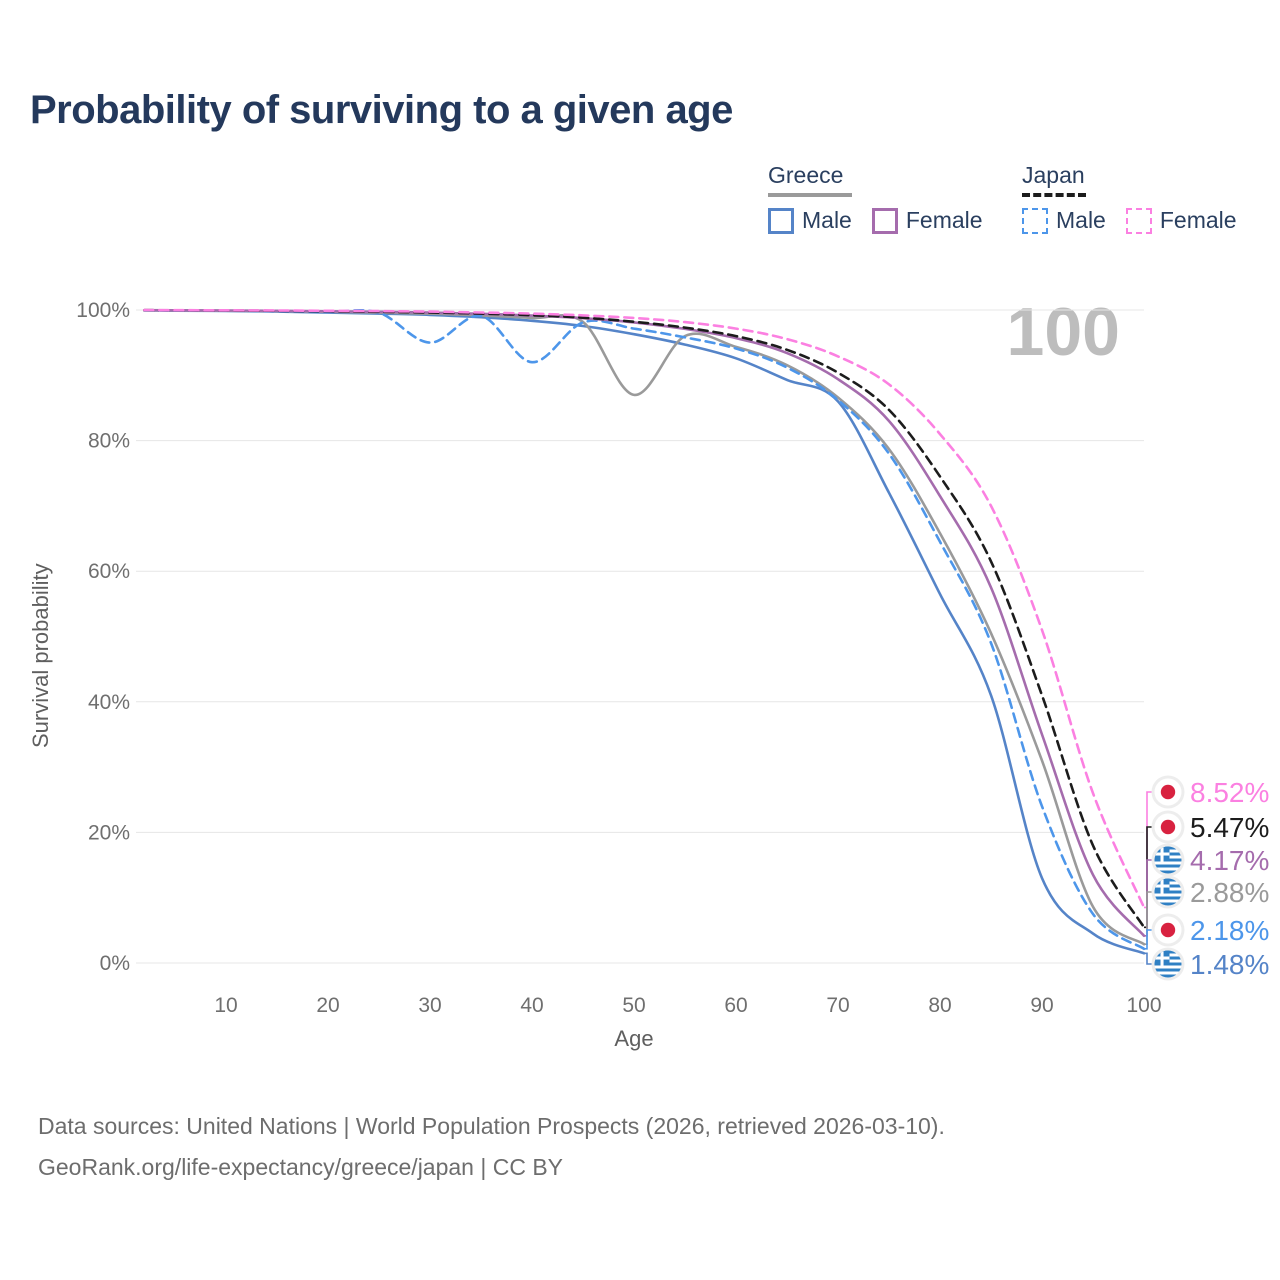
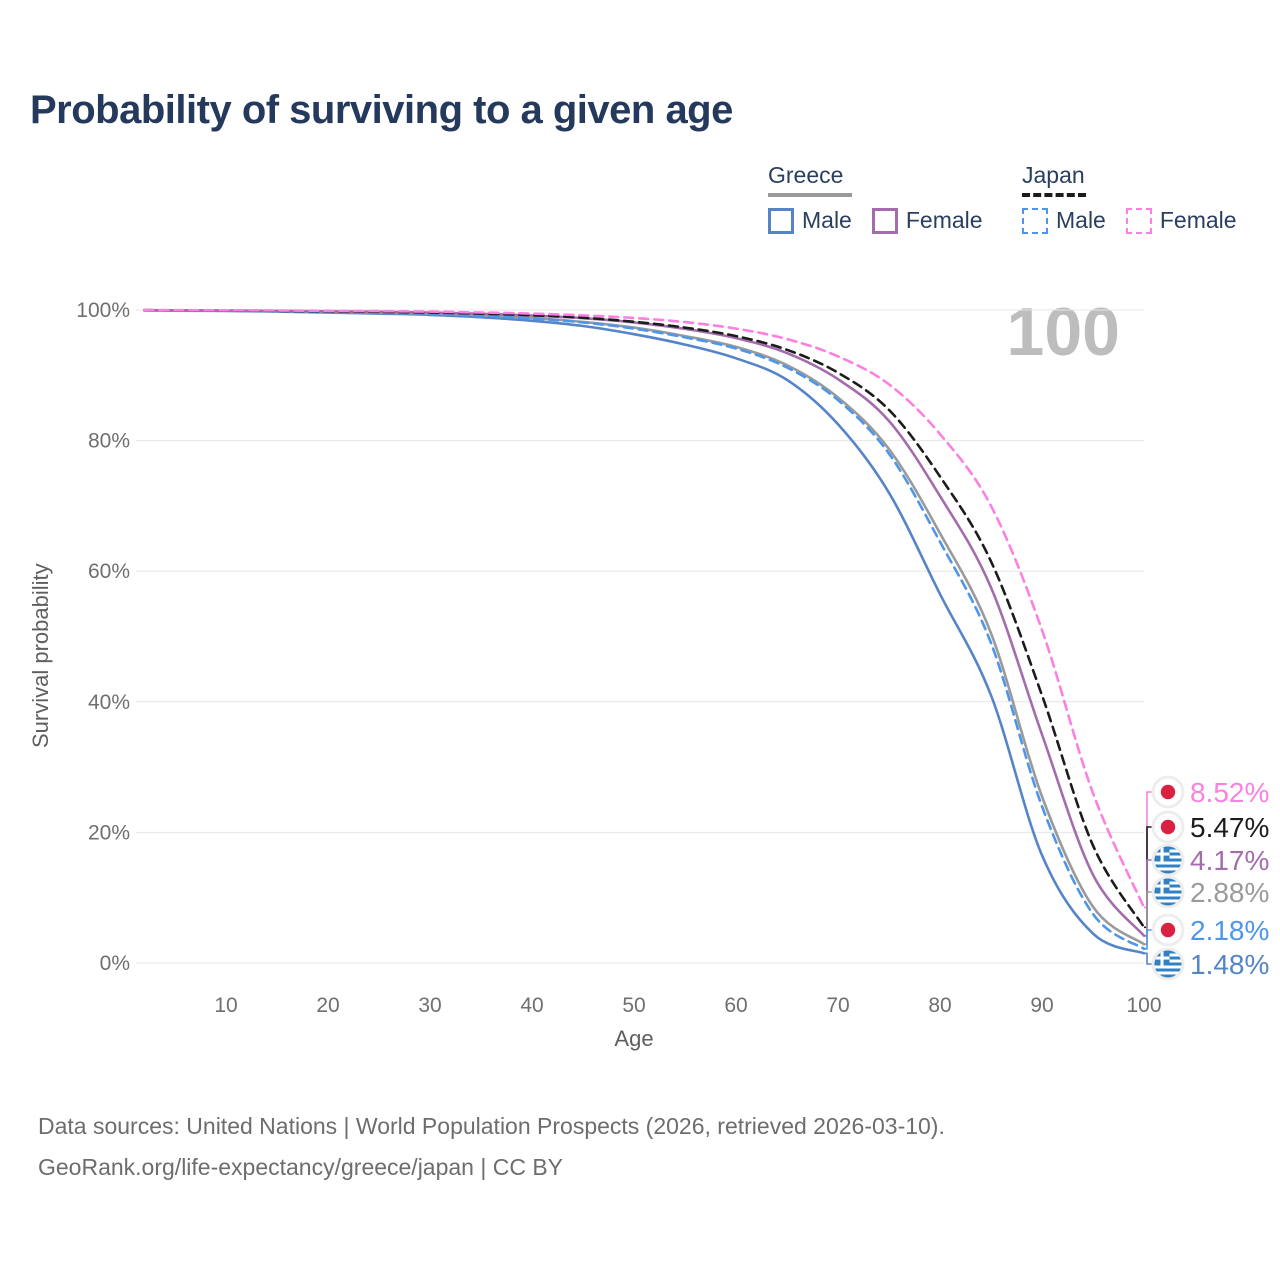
Japan Male/30: 95% -> 99%
Japan Male/40: 92% -> 99%
Greece/50: 87% -> 97%
Greece Male/70: 86% -> 82%
Greece Male/90: 13% -> 16%
Greece/90: 31% -> 26%
